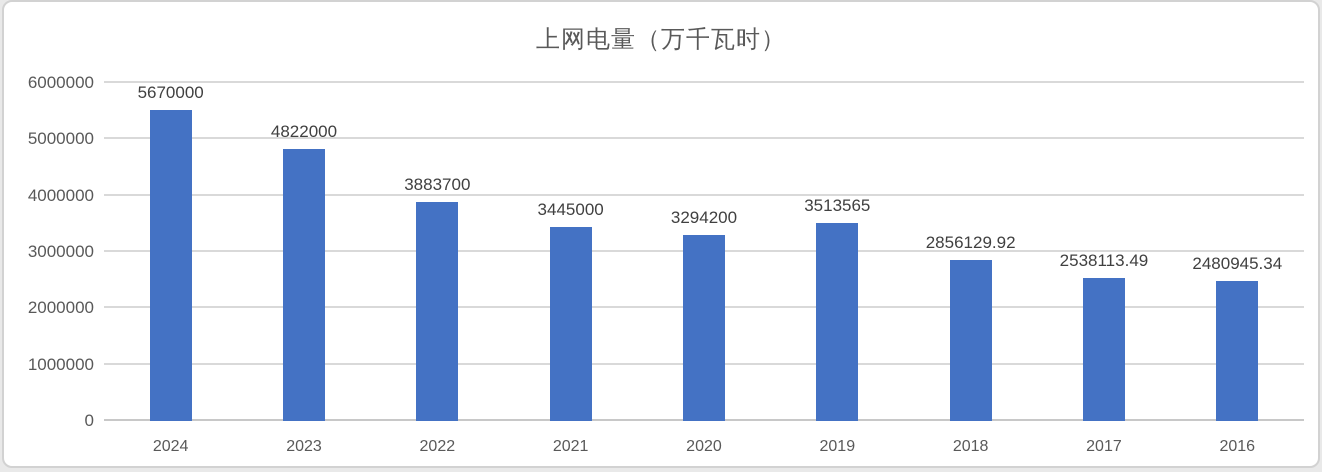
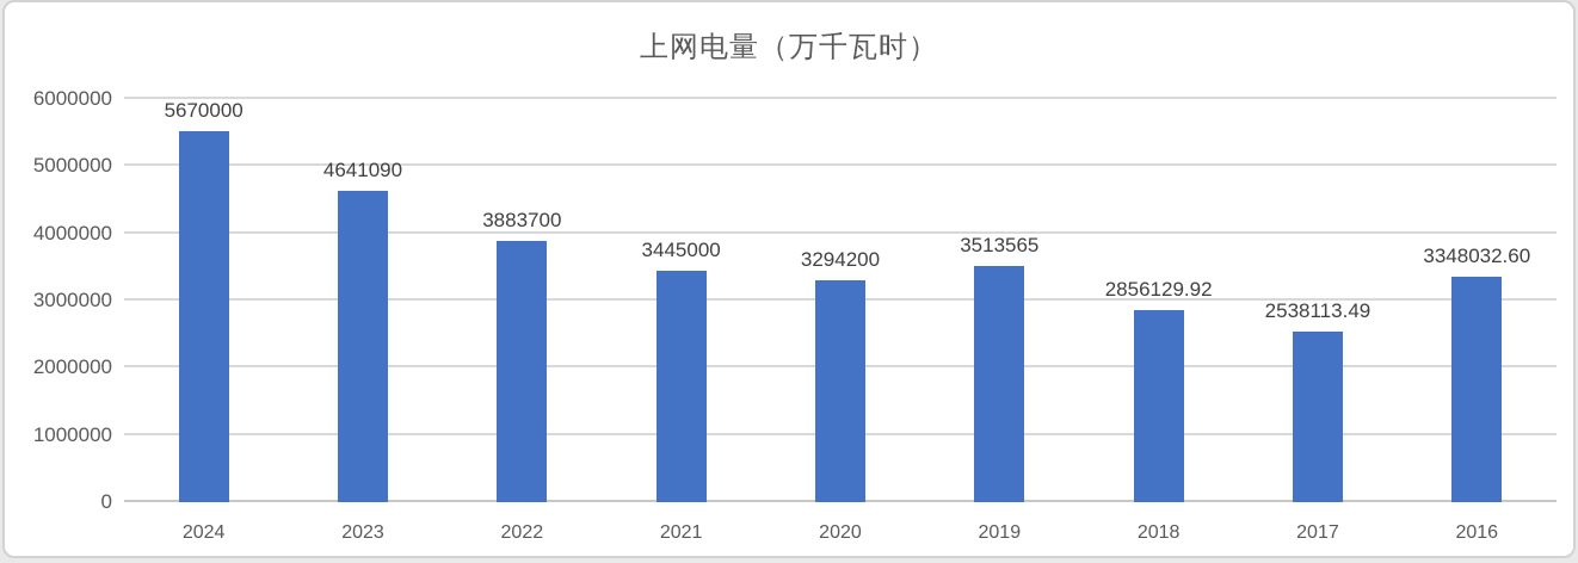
2023: 4822000 -> 4641090
2016: 2480945.34 -> 3348032.60
